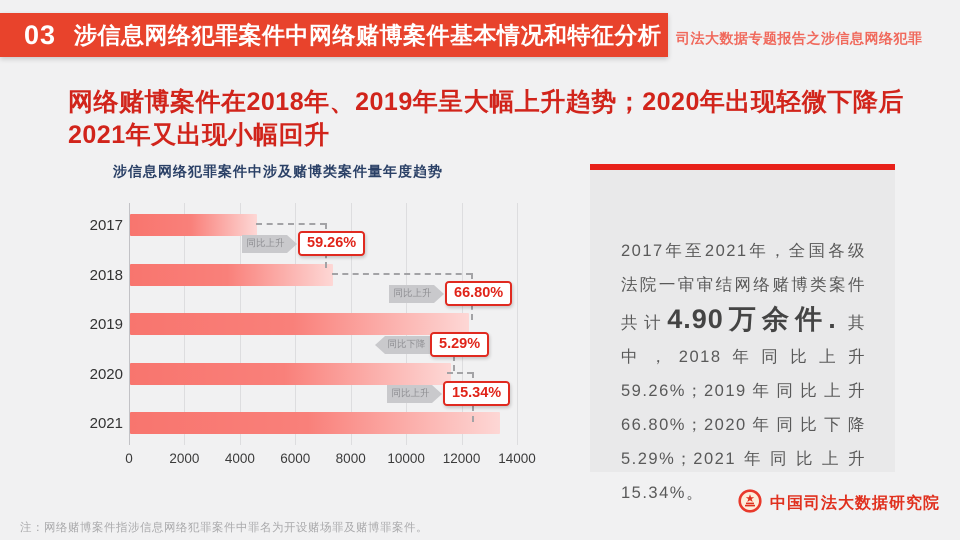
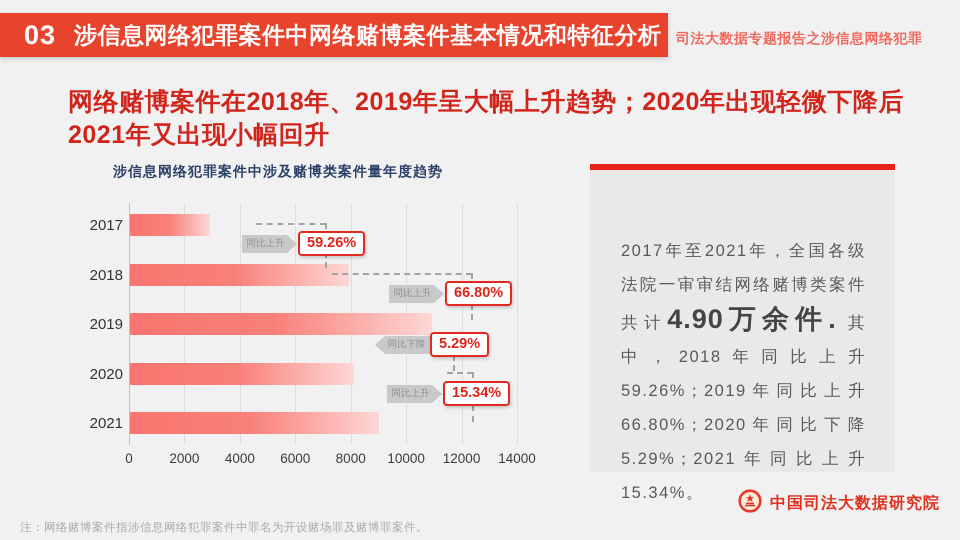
2017: 4600 -> 2900
2018: 7300 -> 7900
2019: 12200 -> 10900
2020: 11600 -> 8100
2021: 13400 -> 9000
